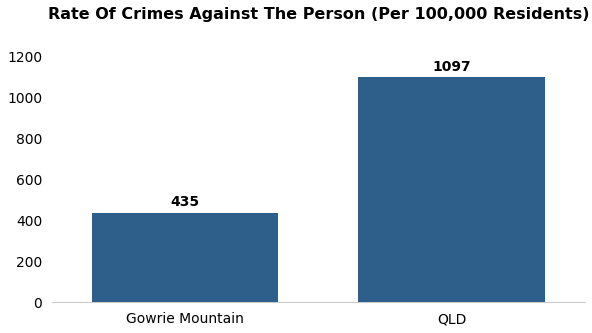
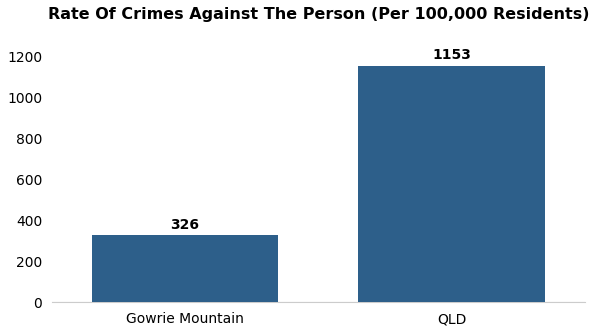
Gowrie Mountain: 435 -> 326
QLD: 1097 -> 1153
